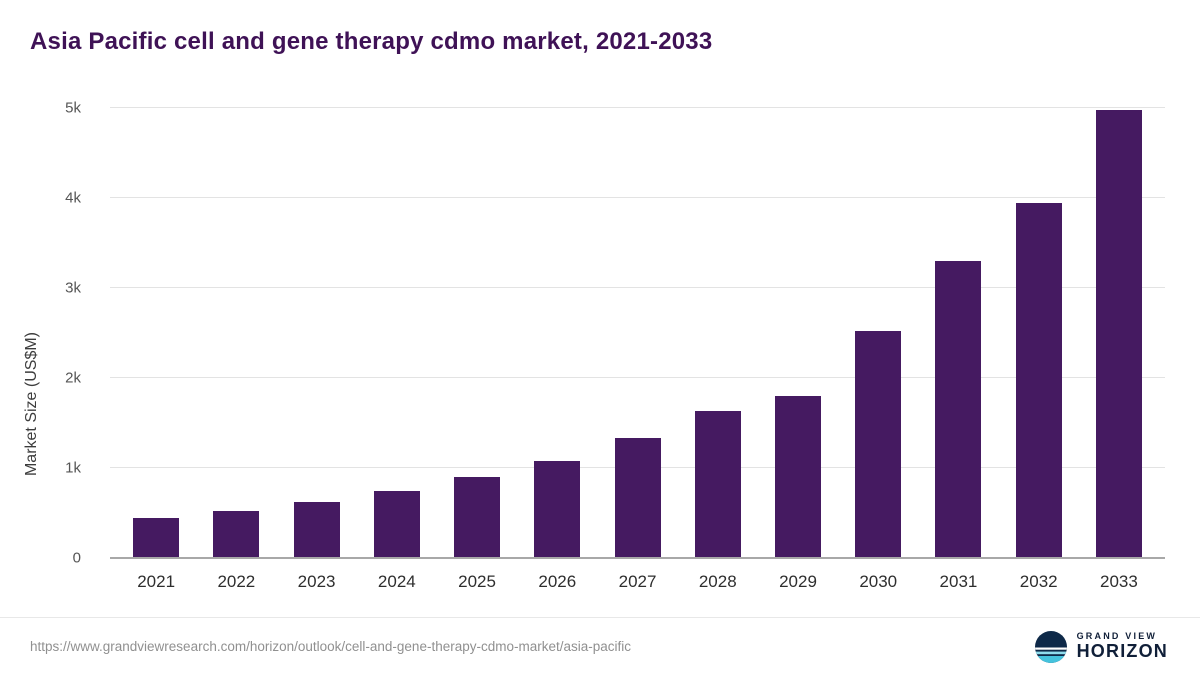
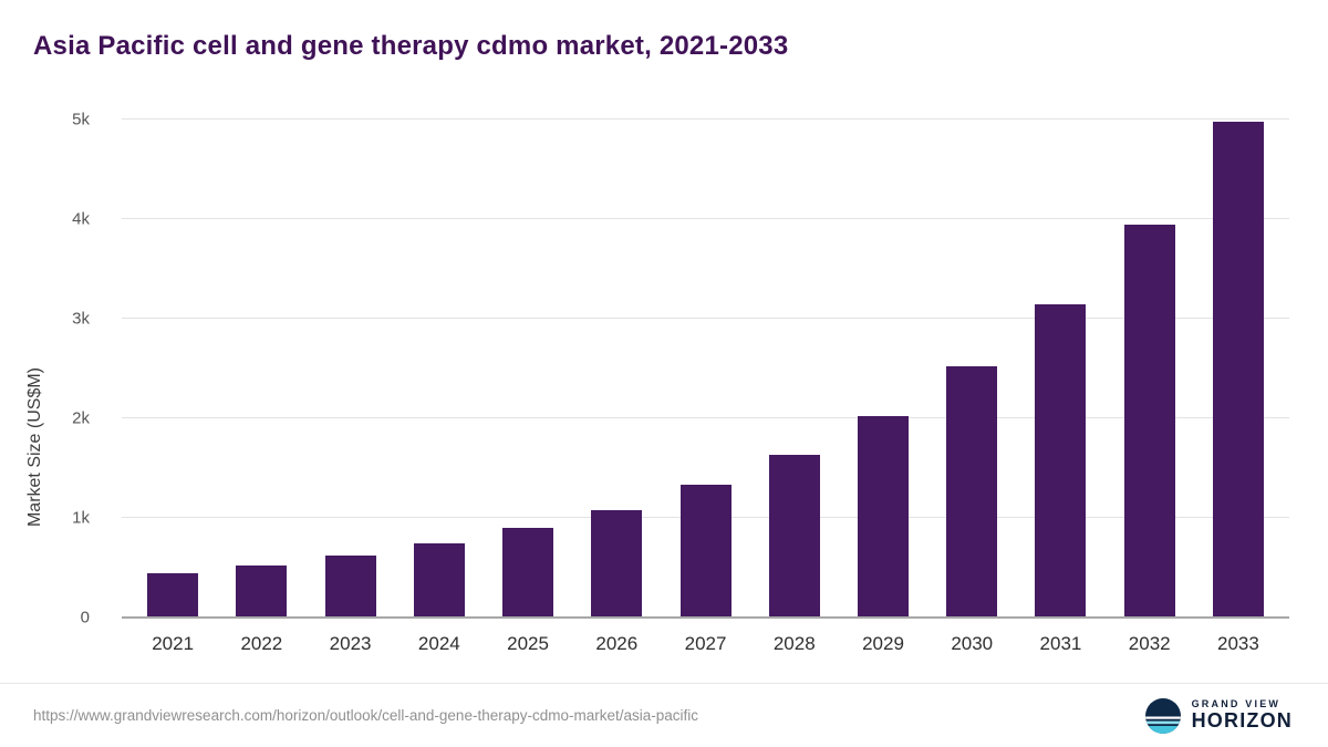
2029: 1.8k -> 2.0k
2031: 3.3k -> 3.1k
